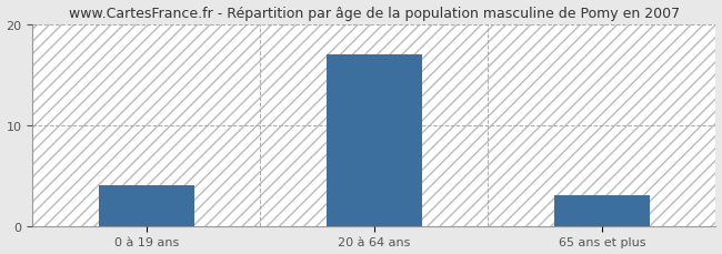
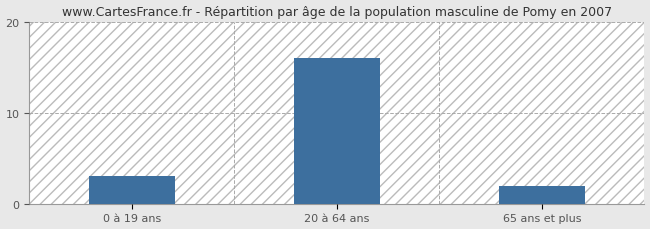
0 à 19 ans: 4 -> 3
20 à 64 ans: 17 -> 16
65 ans et plus: 3 -> 2
